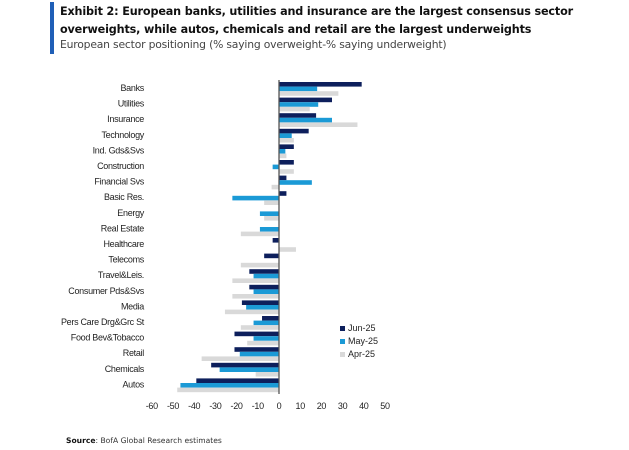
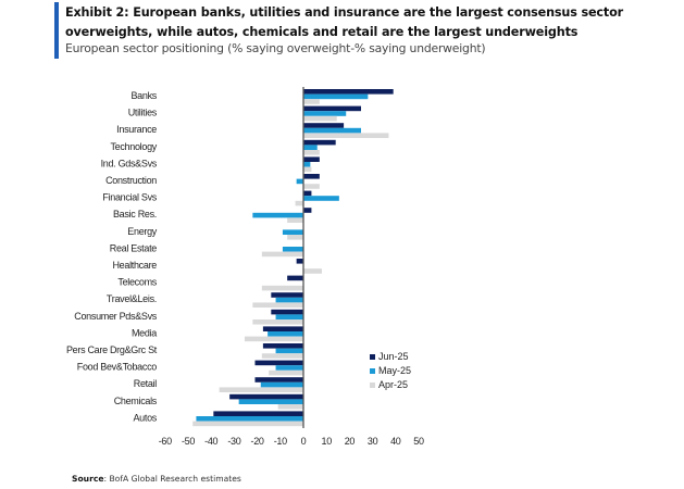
May-25/Banks: 18 -> 28
Apr-25/Banks: 28 -> 7
Jun-25/Pers Care Drg&Grc St: -8 -> -18
